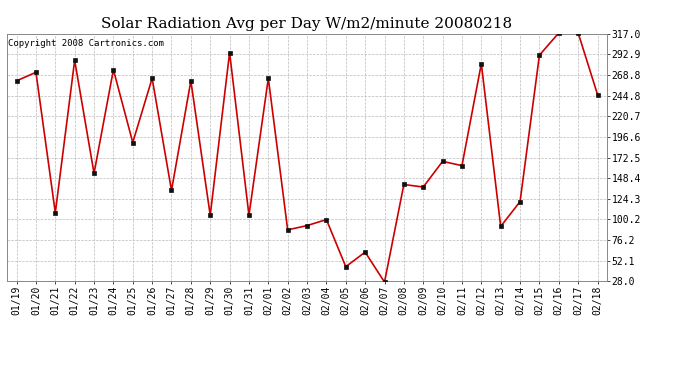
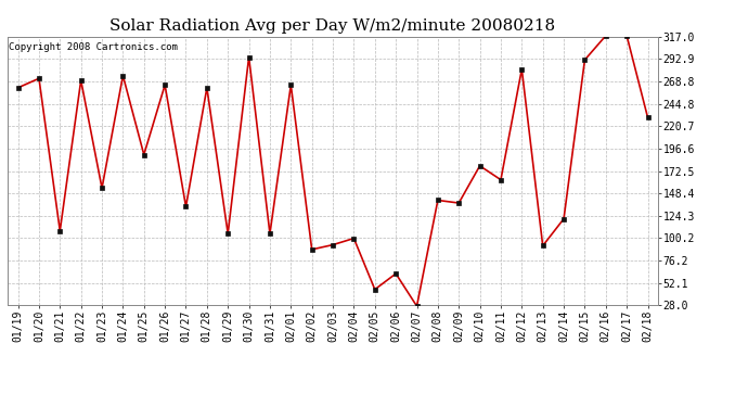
01/22: 286 -> 270
02/10: 168 -> 178
02/18: 246 -> 230
